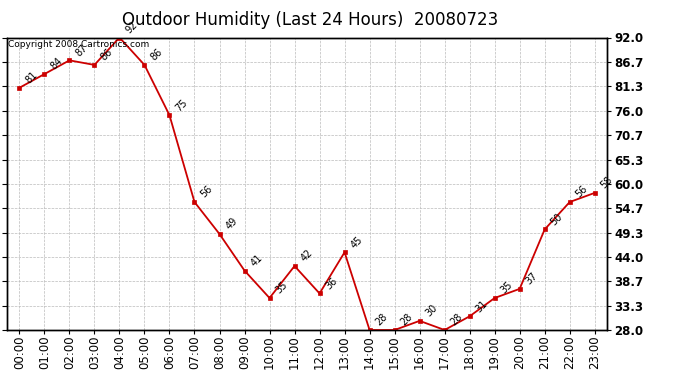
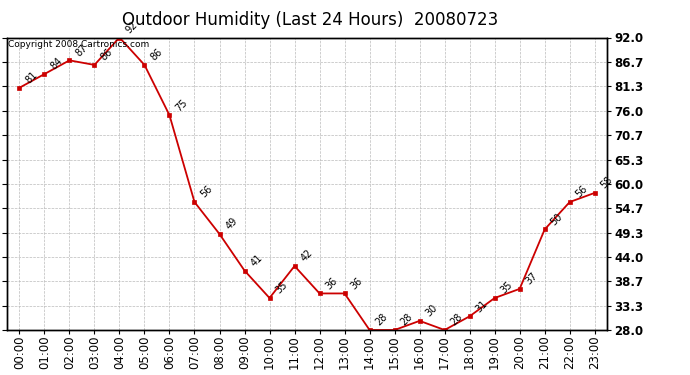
13:00: 45 -> 36
